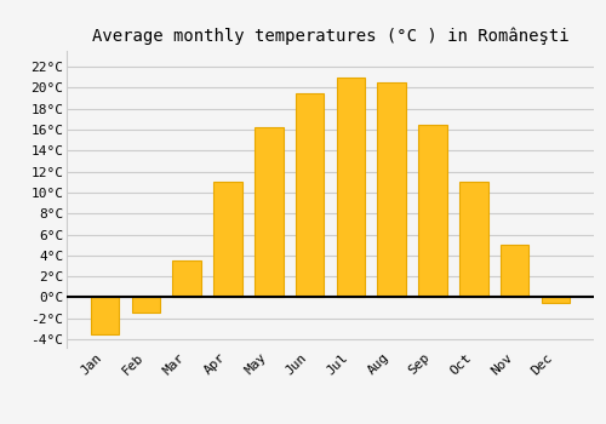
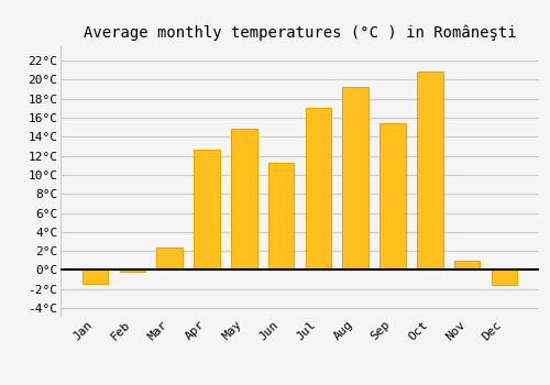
Jan: -3.5°C -> -1.4°C
Feb: -1.5°C -> -0.2°C
Mar: 3.5°C -> 2.4°C
Apr: 11.0°C -> 12.6°C
May: 16.2°C -> 14.8°C
Jun: 19.5°C -> 11.2°C
Jul: 21.0°C -> 17.0°C
Aug: 20.5°C -> 19.2°C
Sep: 16.5°C -> 15.4°C
Oct: 11.0°C -> 20.8°C
Nov: 5.0°C -> 1.0°C
Dec: -0.5°C -> -1.6°C
